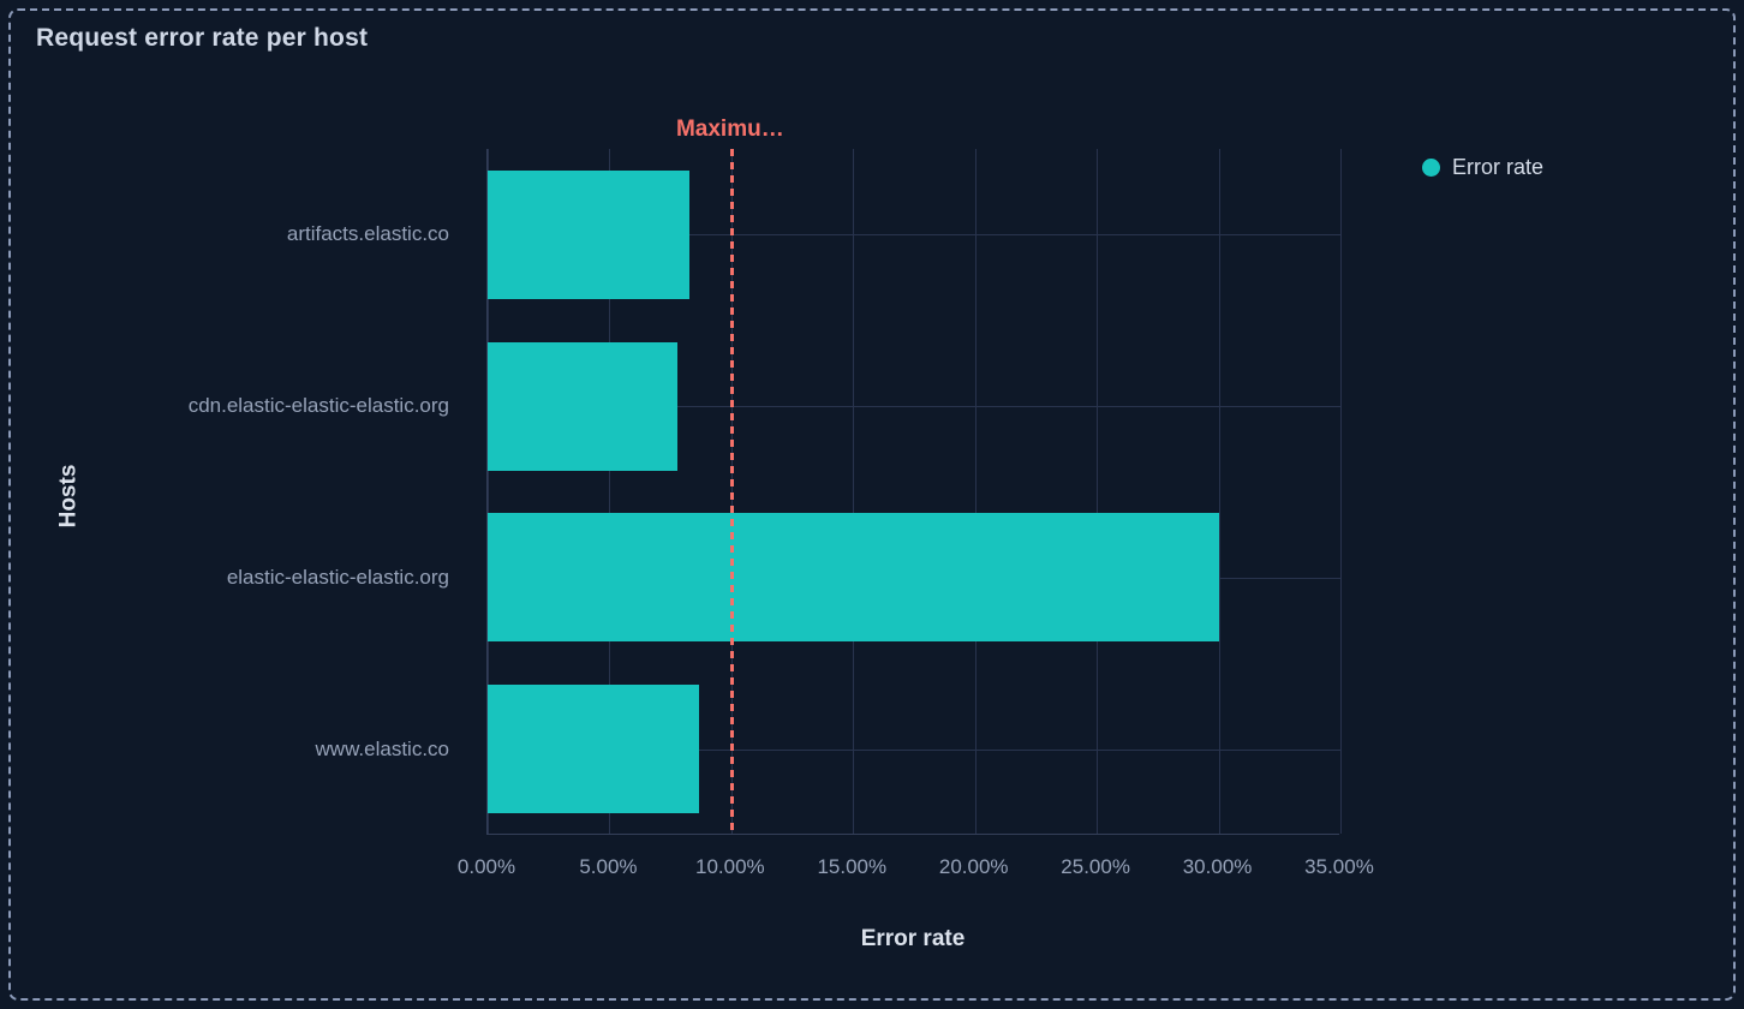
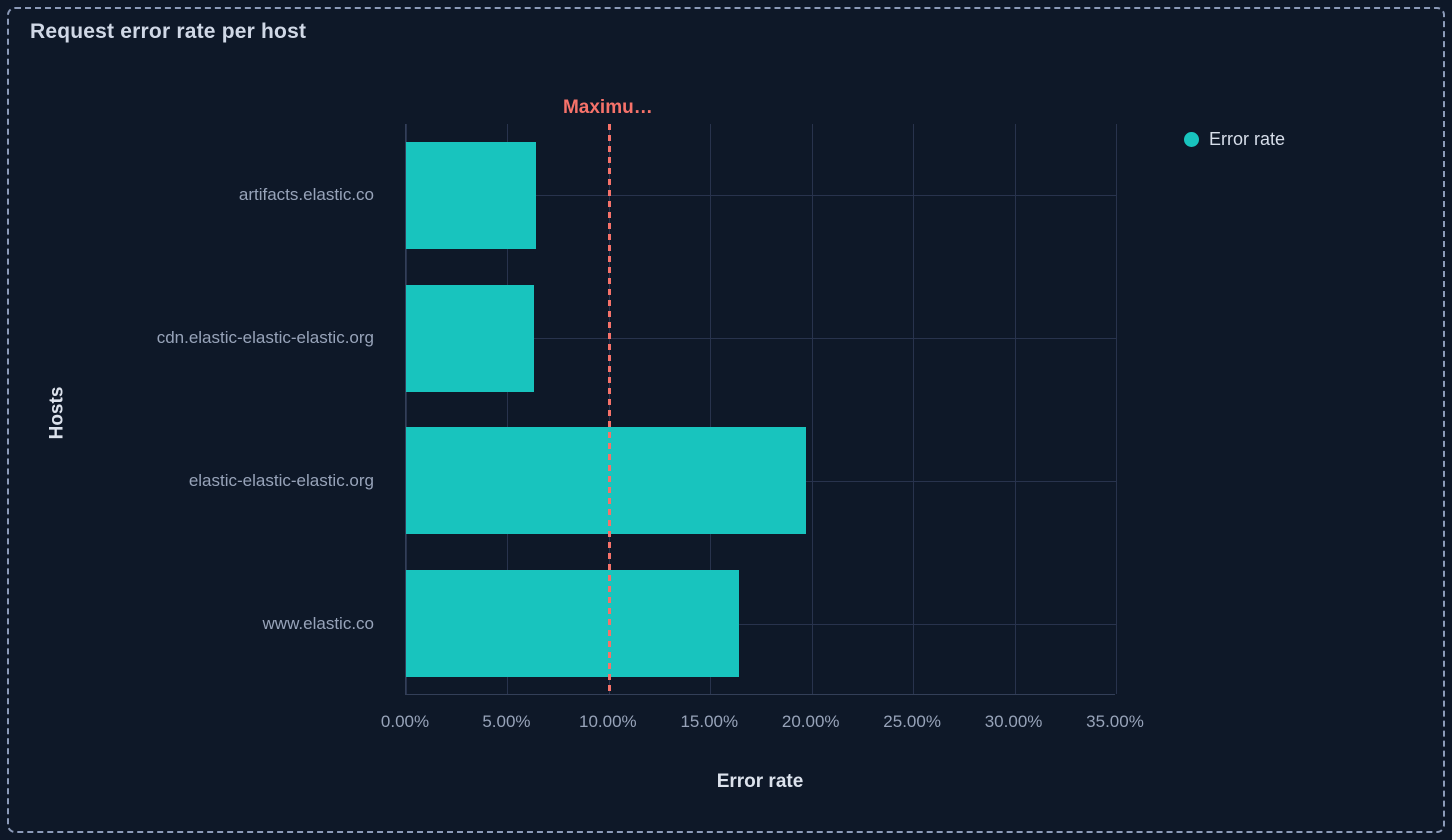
artifacts.elastic.co: 8.3% -> 6.4%
cdn.elastic-elastic-elastic.org: 7.8% -> 6.3%
elastic-elastic-elastic.org: 30.0% -> 19.7%
www.elastic.co: 8.7% -> 16.4%
